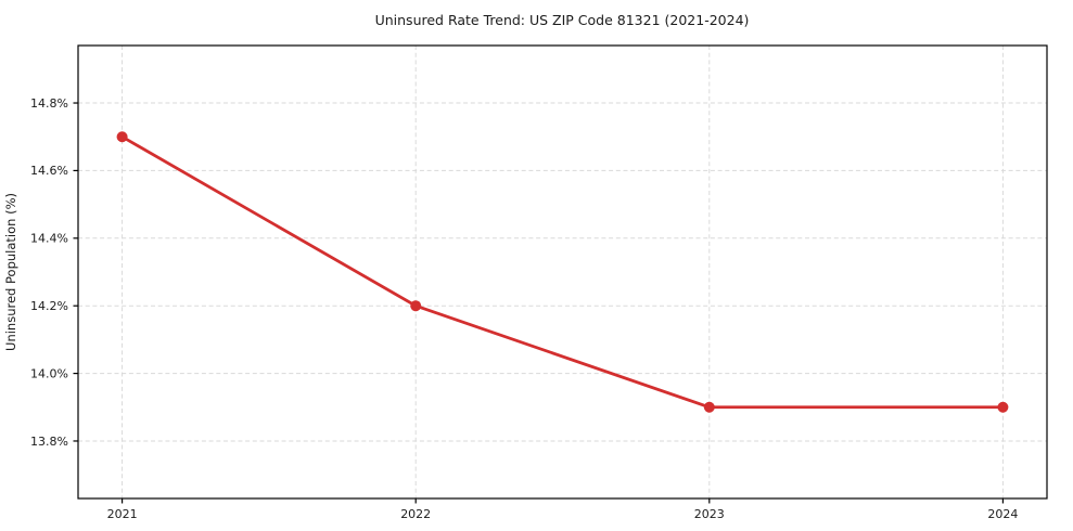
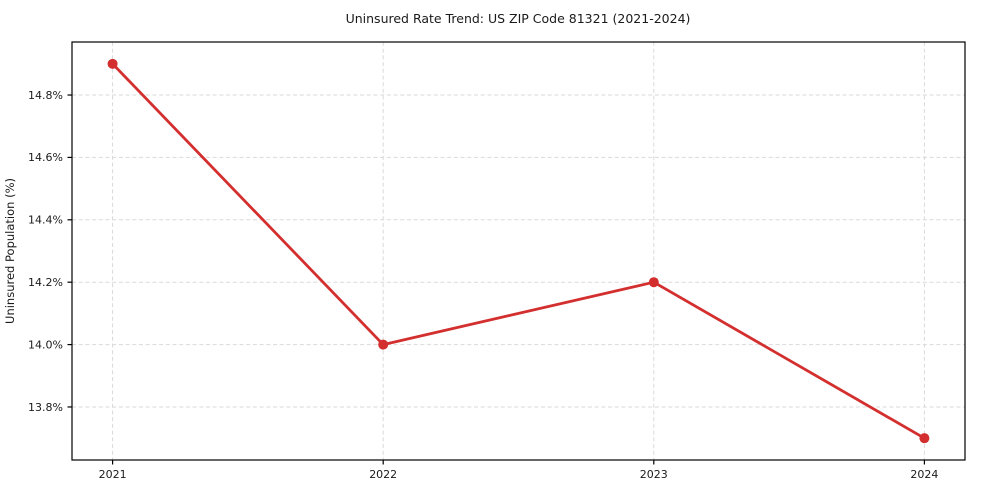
2021: 14.7% -> 14.9%
2022: 14.2% -> 14.0%
2023: 13.9% -> 14.2%
2024: 13.9% -> 13.7%
